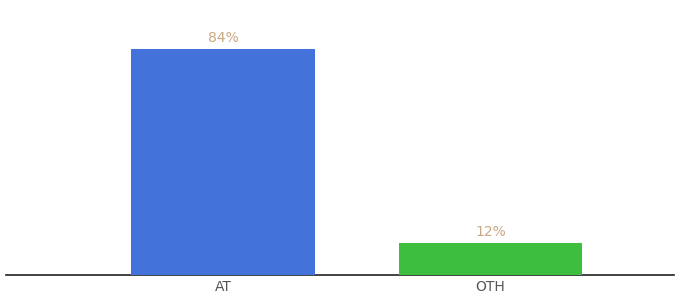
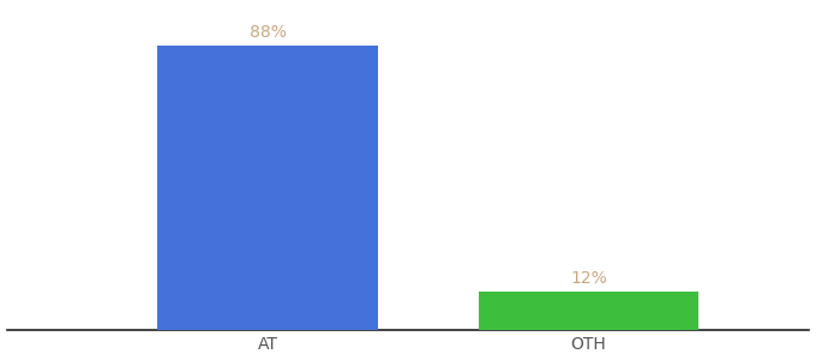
AT: 84% -> 88%
